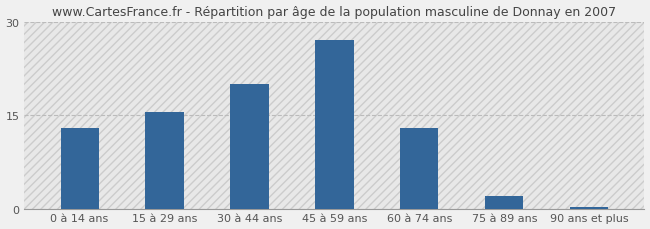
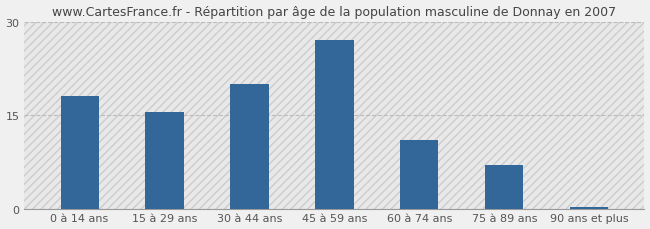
0 à 14 ans: 13.0 -> 18.0
60 à 74 ans: 13.0 -> 11.0
75 à 89 ans: 2.0 -> 7.0
